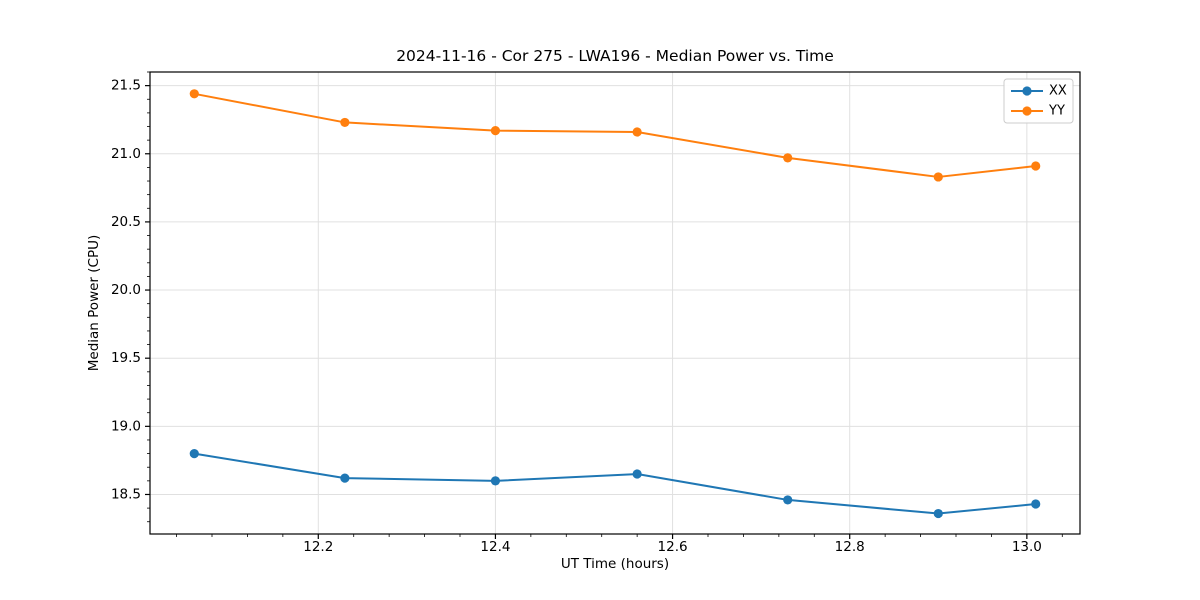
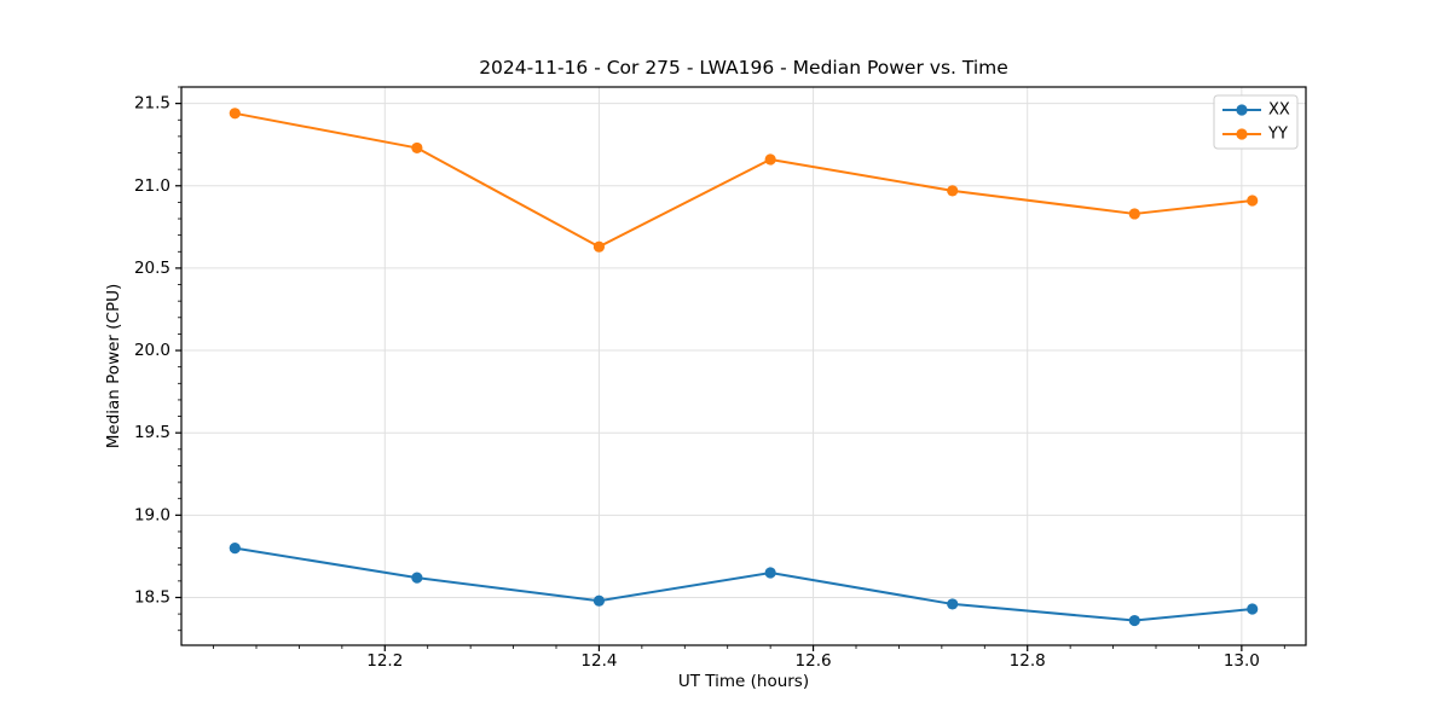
XX/12.4: 18.60 -> 18.48
YY/12.4: 21.17 -> 20.63
